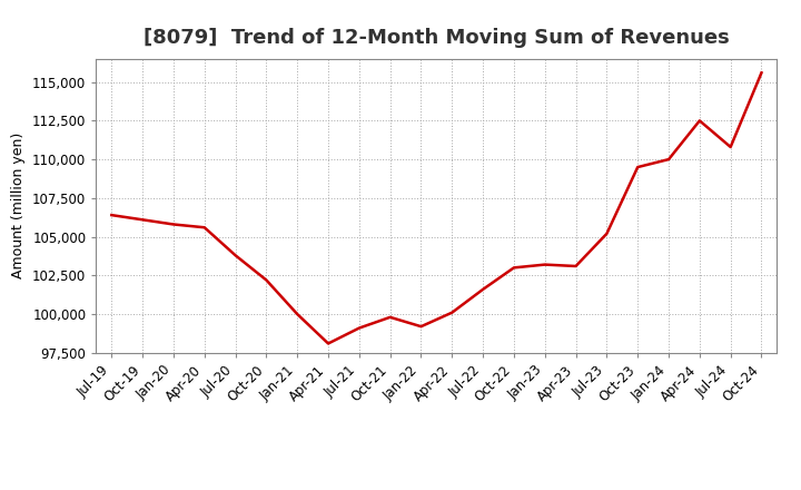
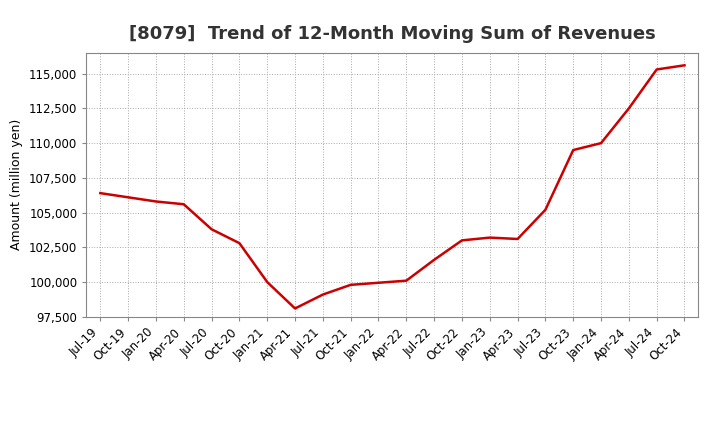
Oct-20: 102,200 -> 102,800
Jan-22: 99,200 -> 100,000
Jul-24: 110,800 -> 115,300
